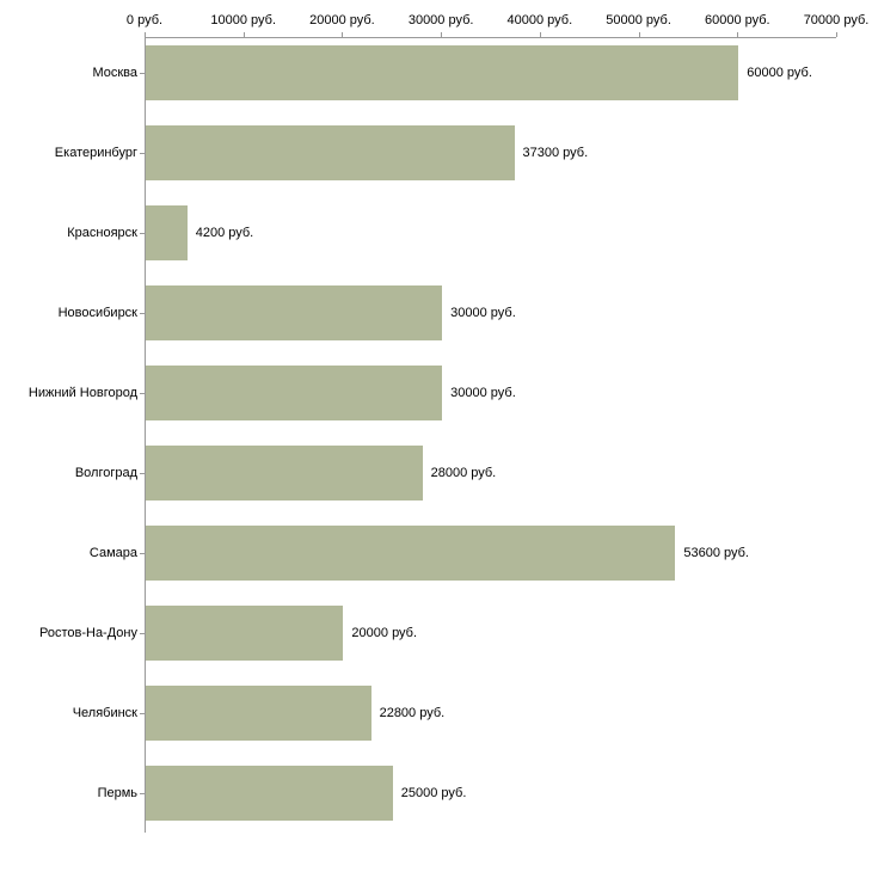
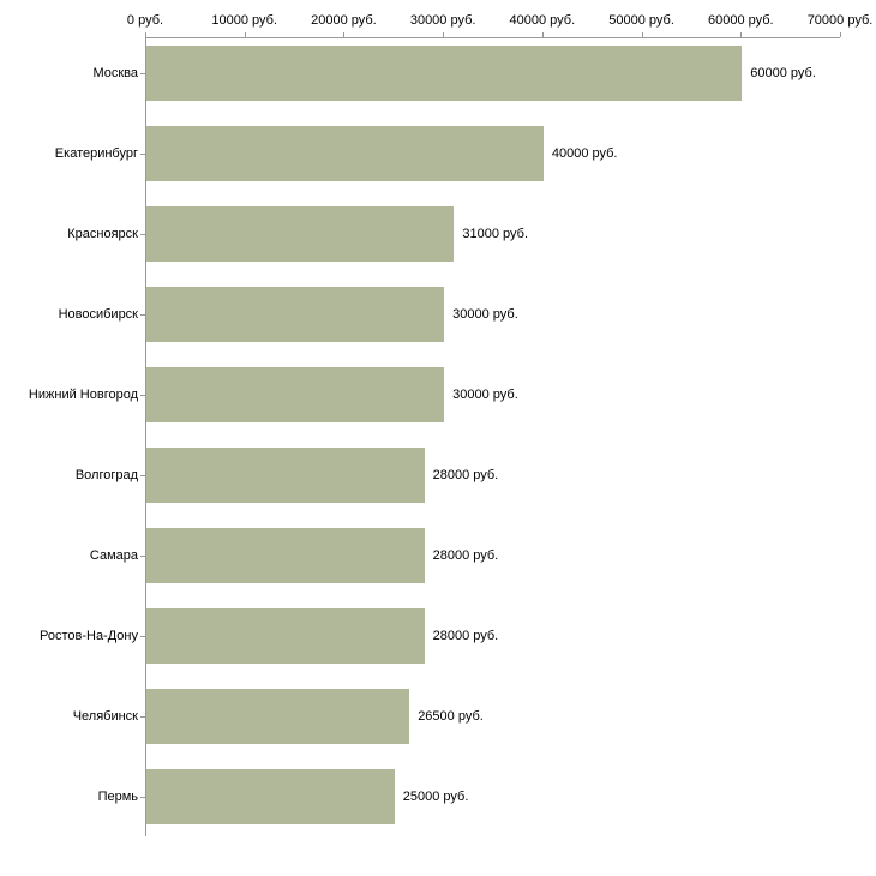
Екатеринбург: 37300 -> 40000
Красноярск: 4200 -> 31000
Самара: 53600 -> 28000
Ростов-На-Дону: 20000 -> 28000
Челябинск: 22800 -> 26500
